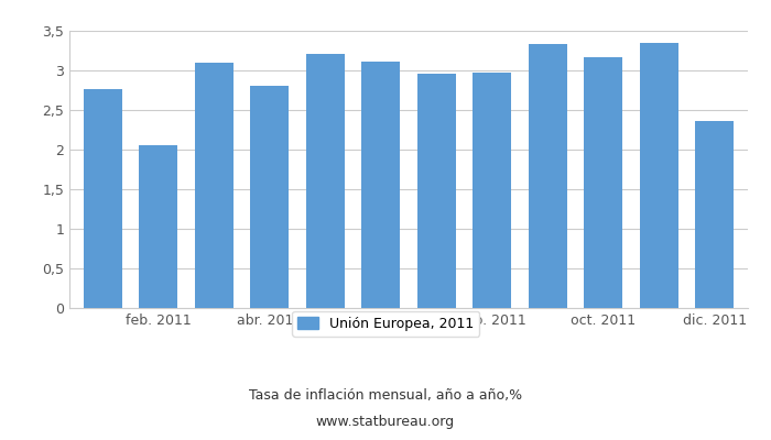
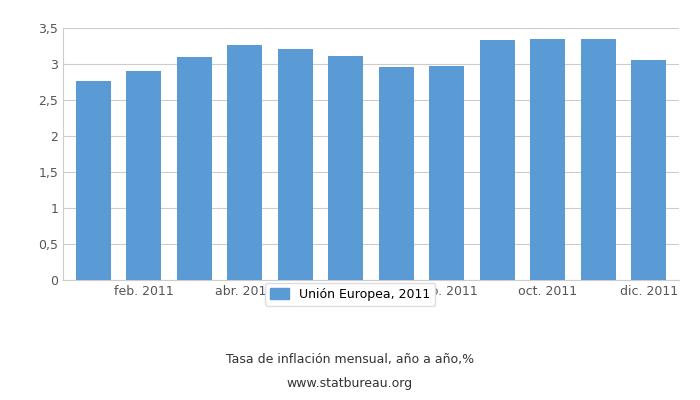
feb. 2011: 2,06 -> 2,90
abr. 2011: 2,80 -> 3,26
oct. 2011: 3,16 -> 3,35
dic. 2011: 2,36 -> 3,05
